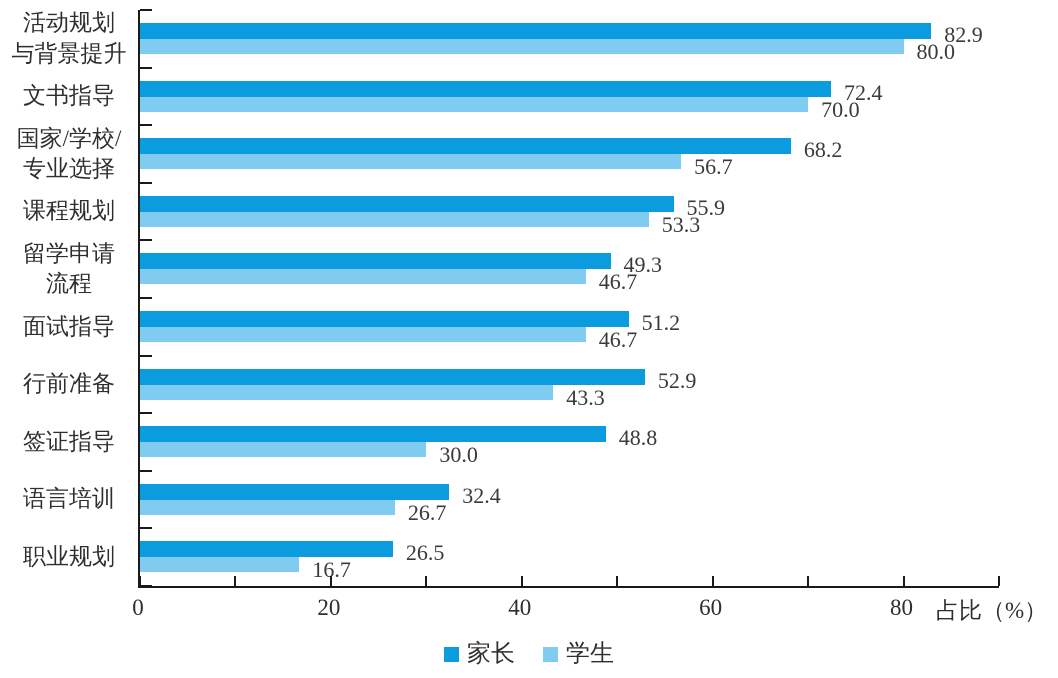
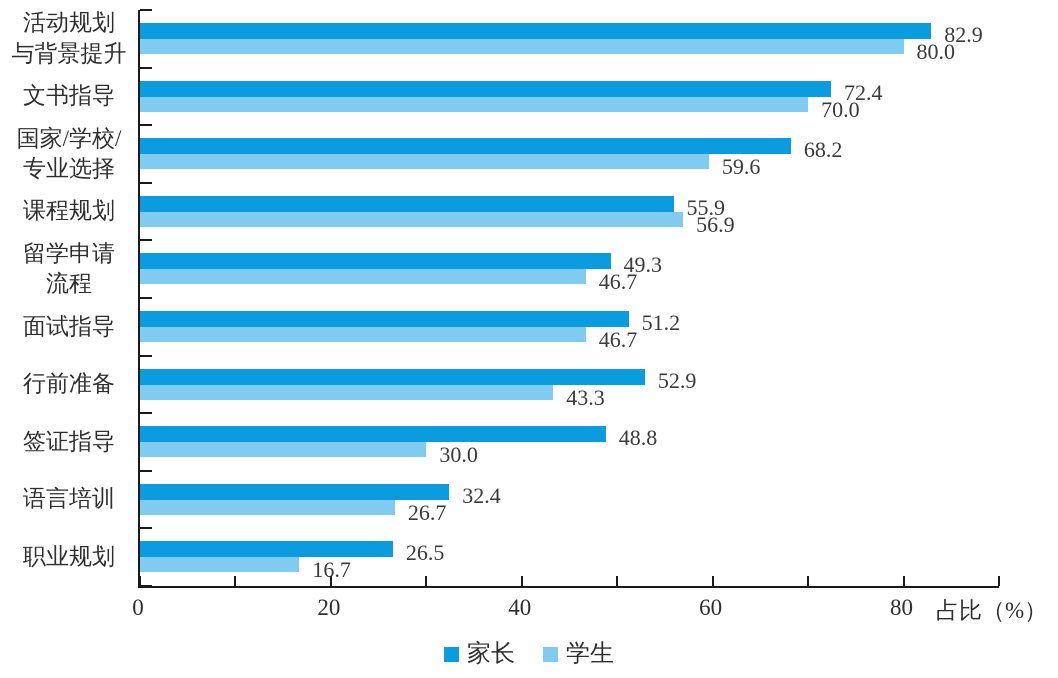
学生/国家/学校/ 专业选择: 56.7 -> 59.6
学生/课程规划: 53.3 -> 56.9
